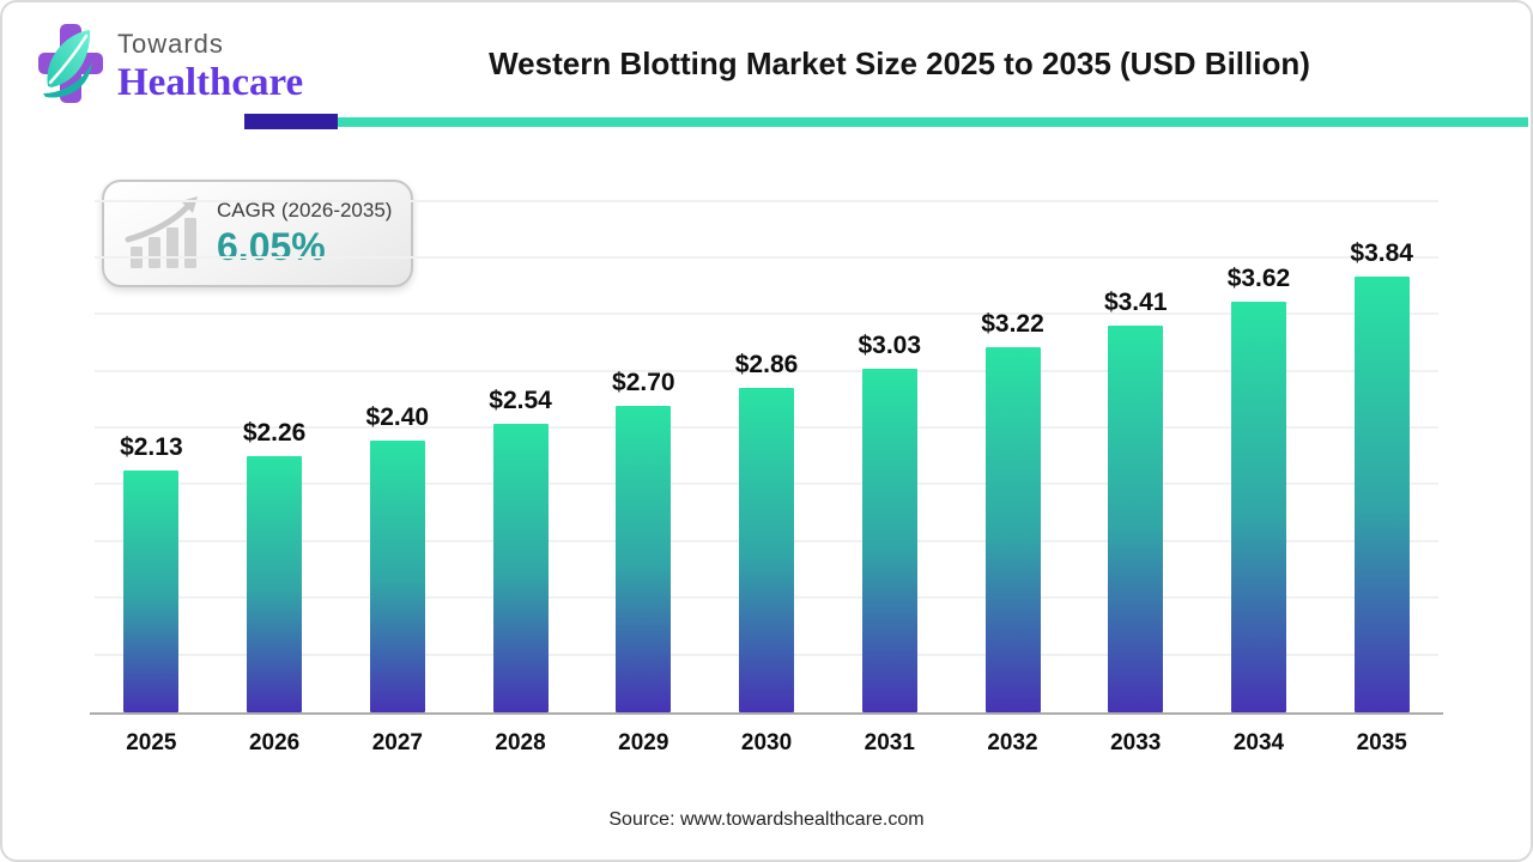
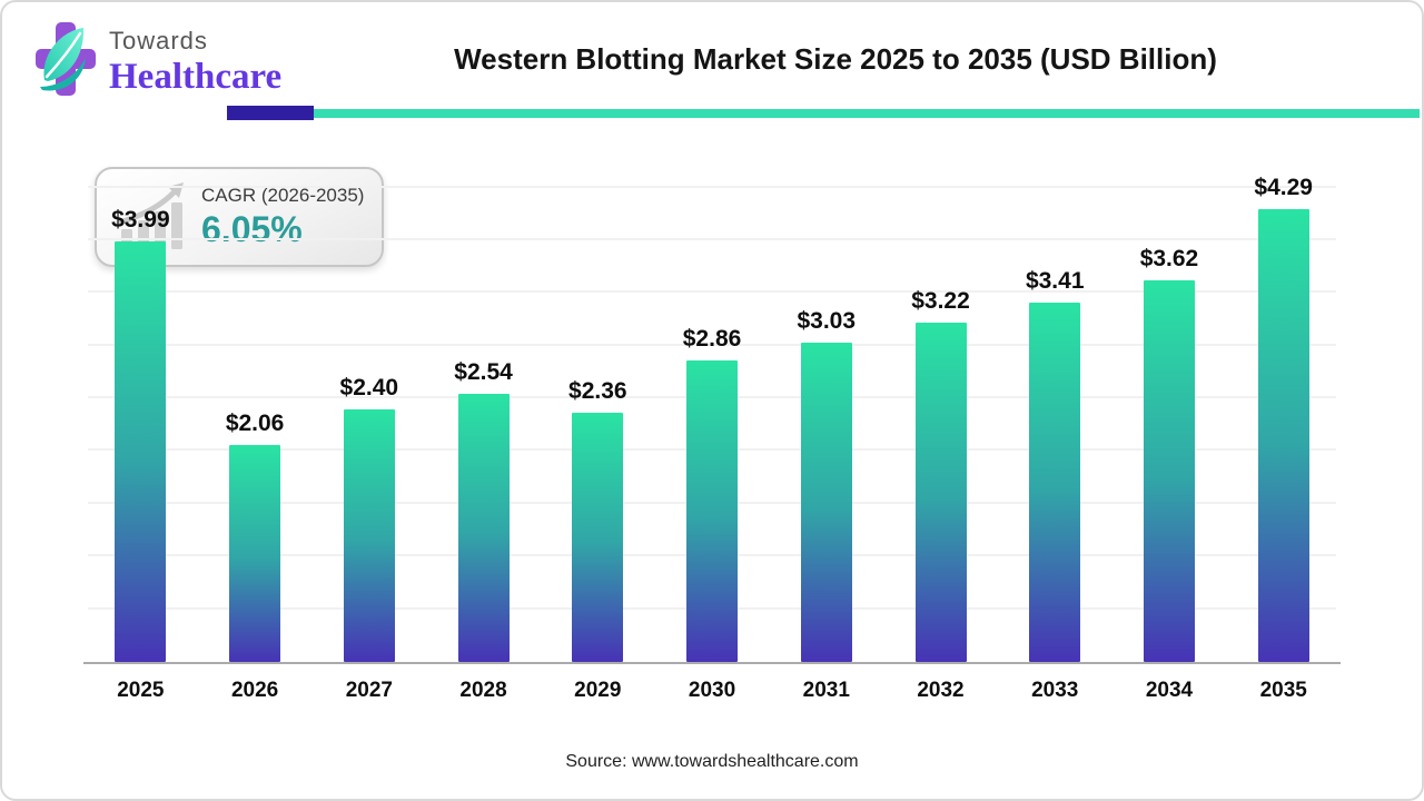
2025: $2.13 -> $3.99
2026: $2.26 -> $2.06
2029: $2.70 -> $2.36
2035: $3.84 -> $4.29
